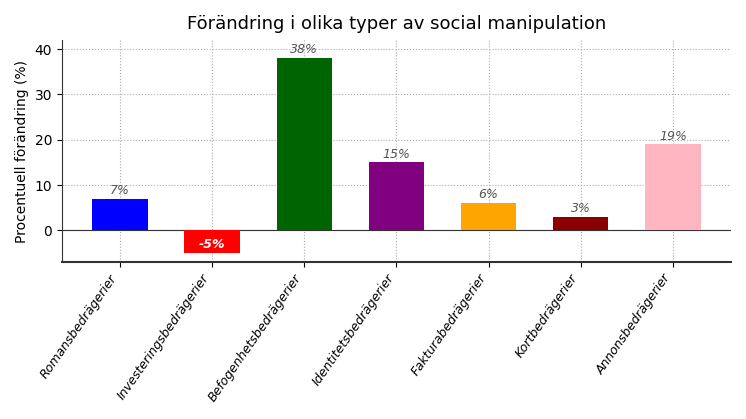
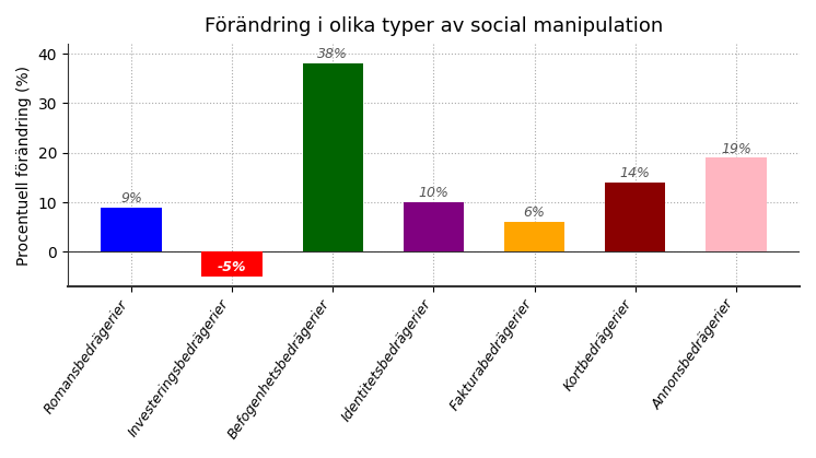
Romansbedrägerier: 7% -> 9%
Identitetsbedrägerier: 15% -> 10%
Kortbedrägerier: 3% -> 14%
